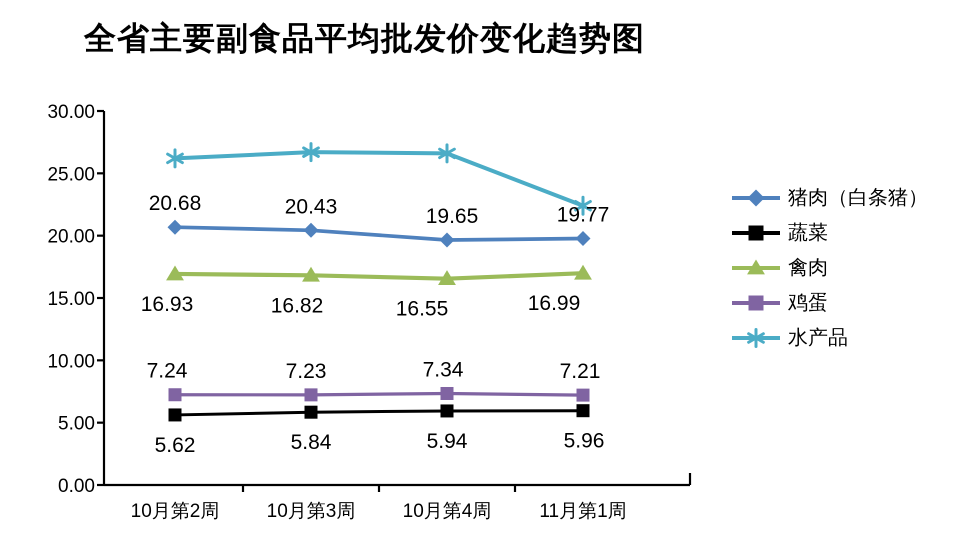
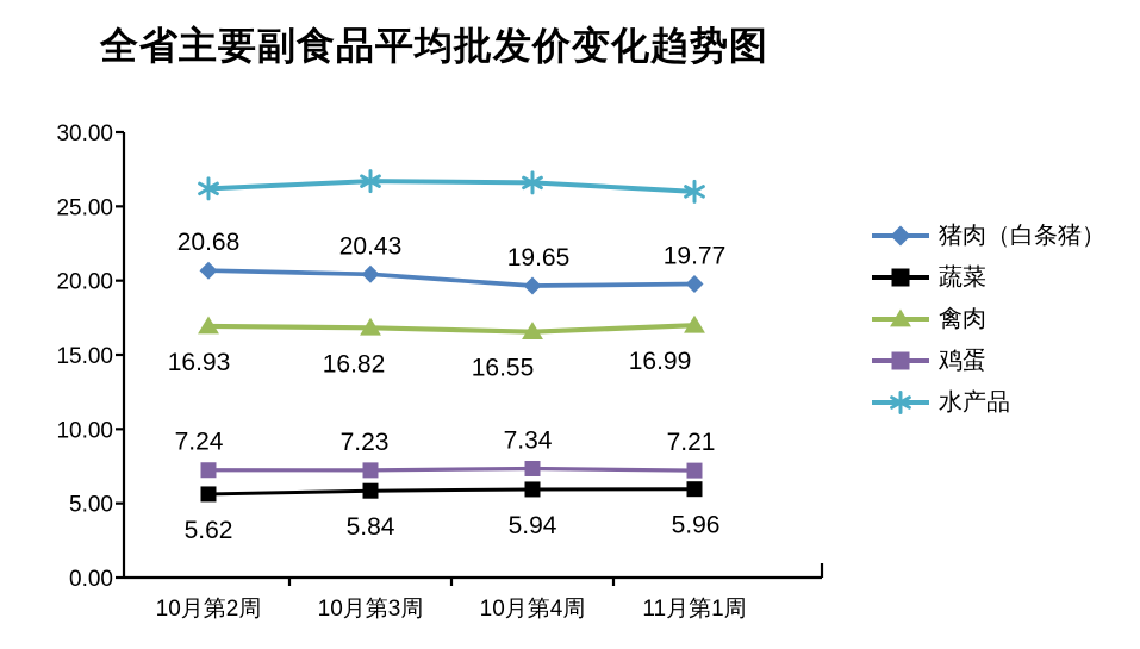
水产品/11月第1周: 22.4 -> 26.0
